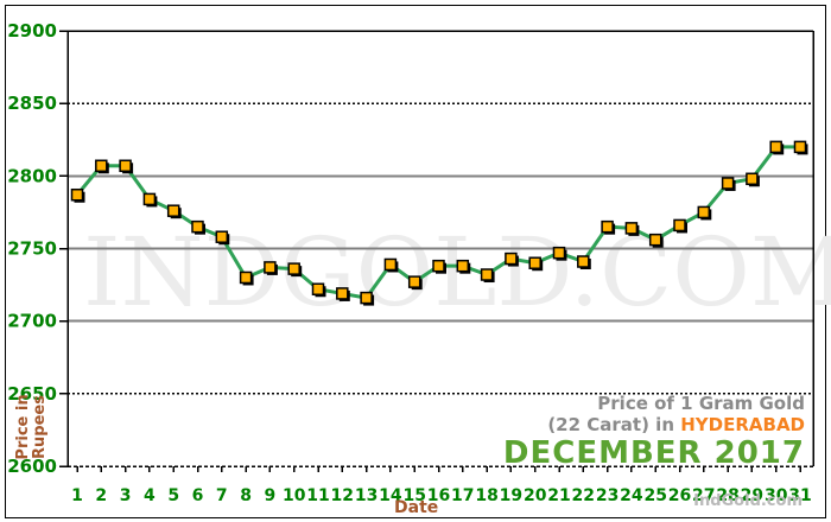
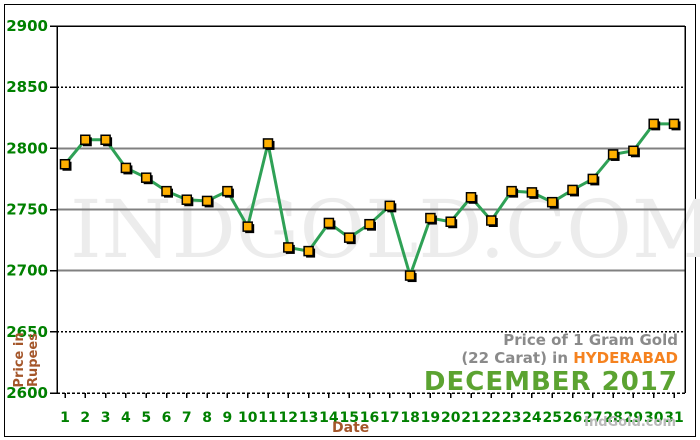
8: 2730 -> 2757
9: 2737 -> 2765
11: 2722 -> 2804
17: 2738 -> 2753
18: 2732 -> 2696
21: 2747 -> 2760
